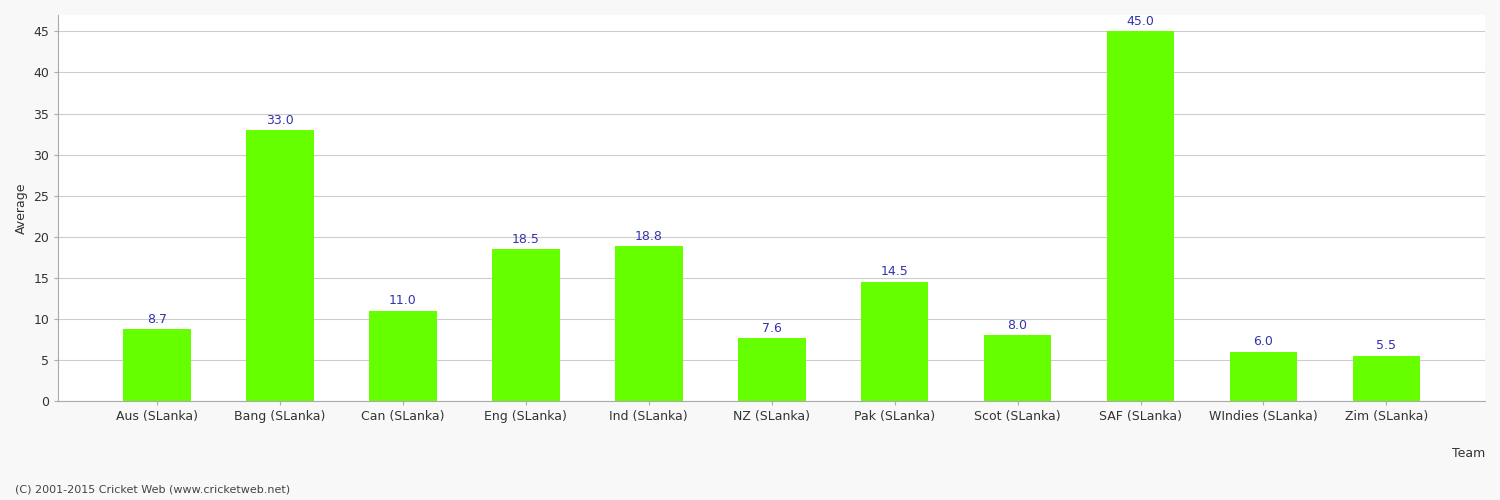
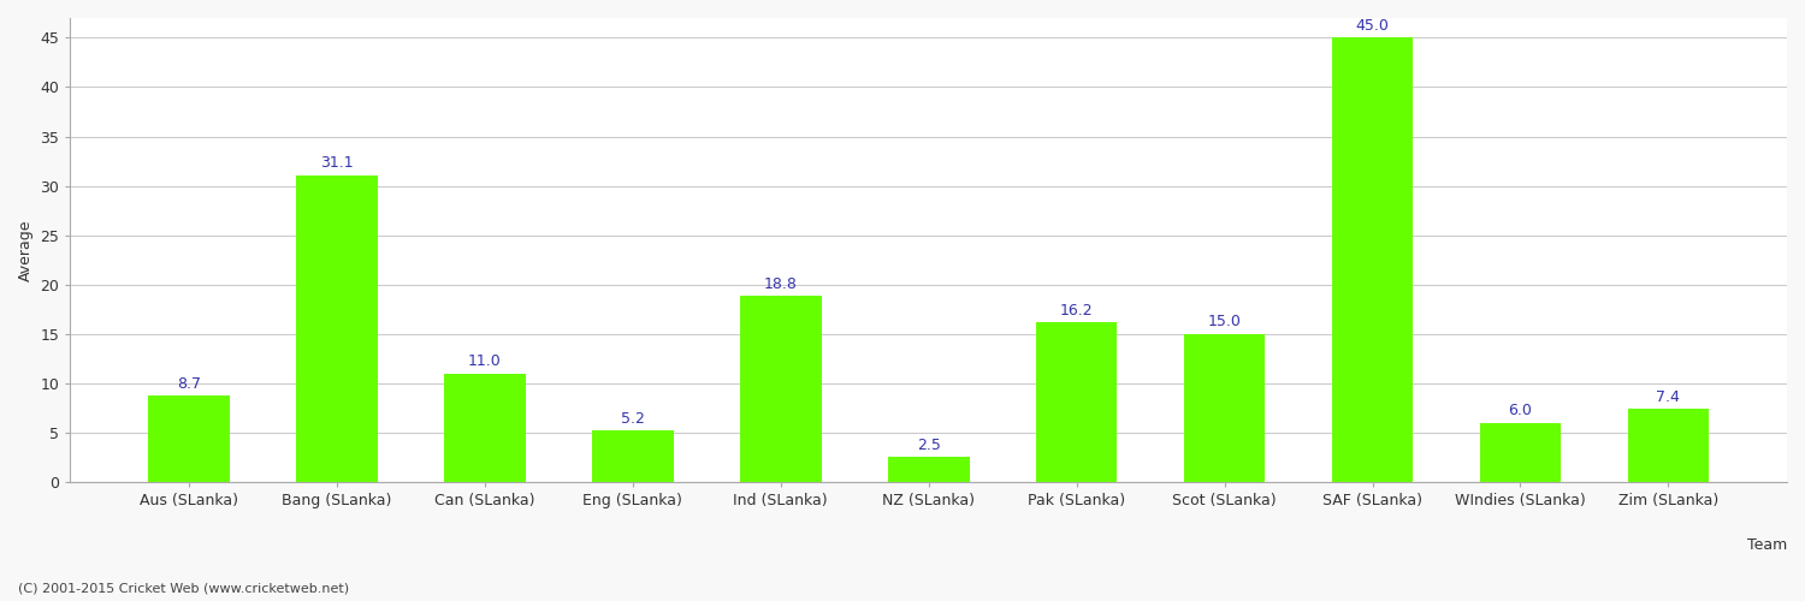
Bang (SLanka): 33.0 -> 31.1
Eng (SLanka): 18.5 -> 5.2
NZ (SLanka): 7.6 -> 2.5
Pak (SLanka): 14.5 -> 16.2
Scot (SLanka): 8.0 -> 15.0
Zim (SLanka): 5.5 -> 7.4
